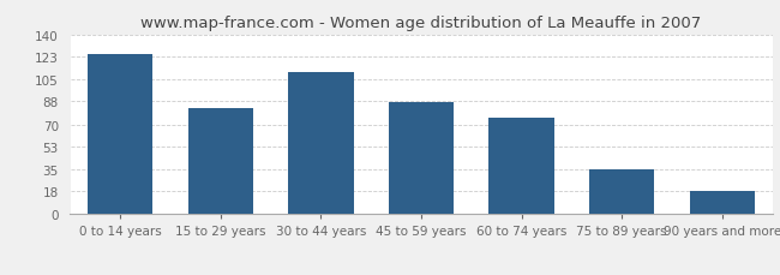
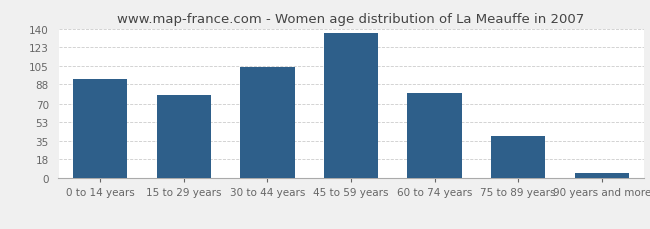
0 to 14 years: 125 -> 93
15 to 29 years: 83 -> 78
30 to 44 years: 111 -> 104
45 to 59 years: 87 -> 136
60 to 74 years: 75 -> 80
75 to 89 years: 35 -> 40
90 years and more: 18 -> 5
